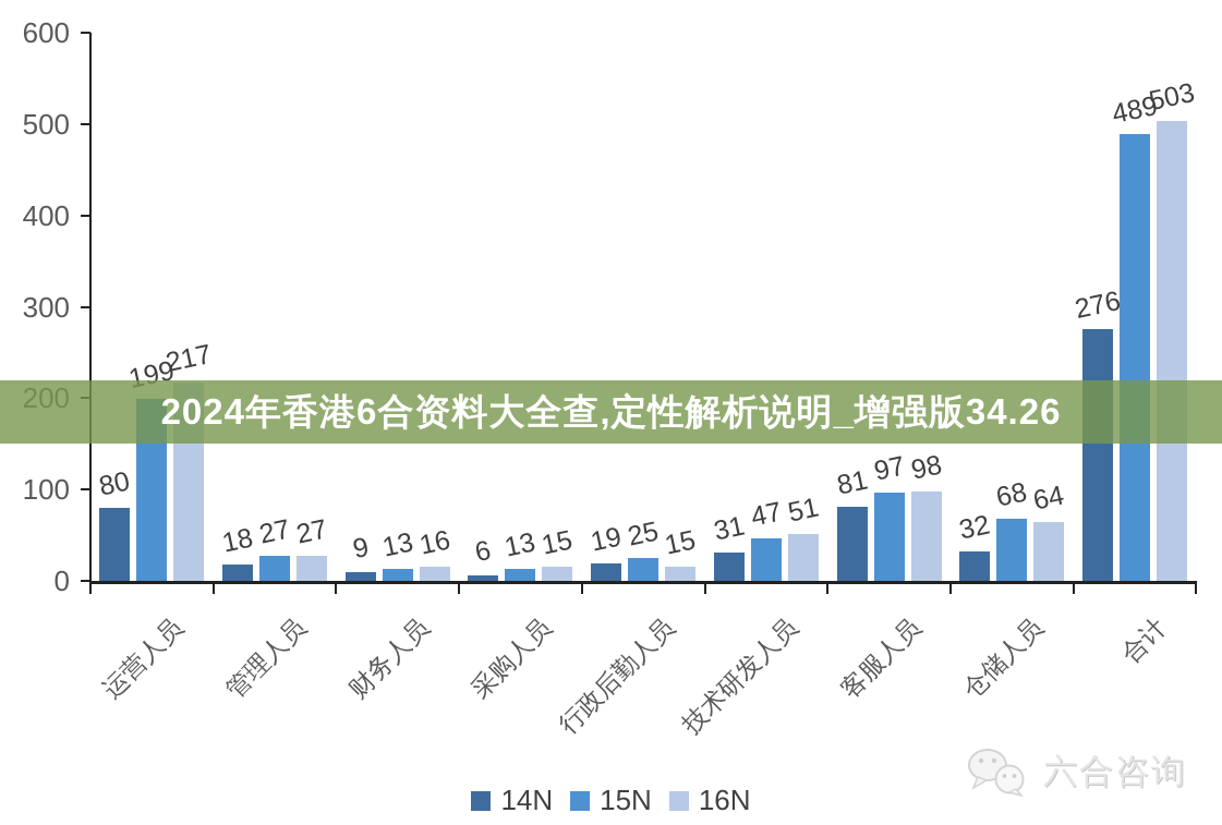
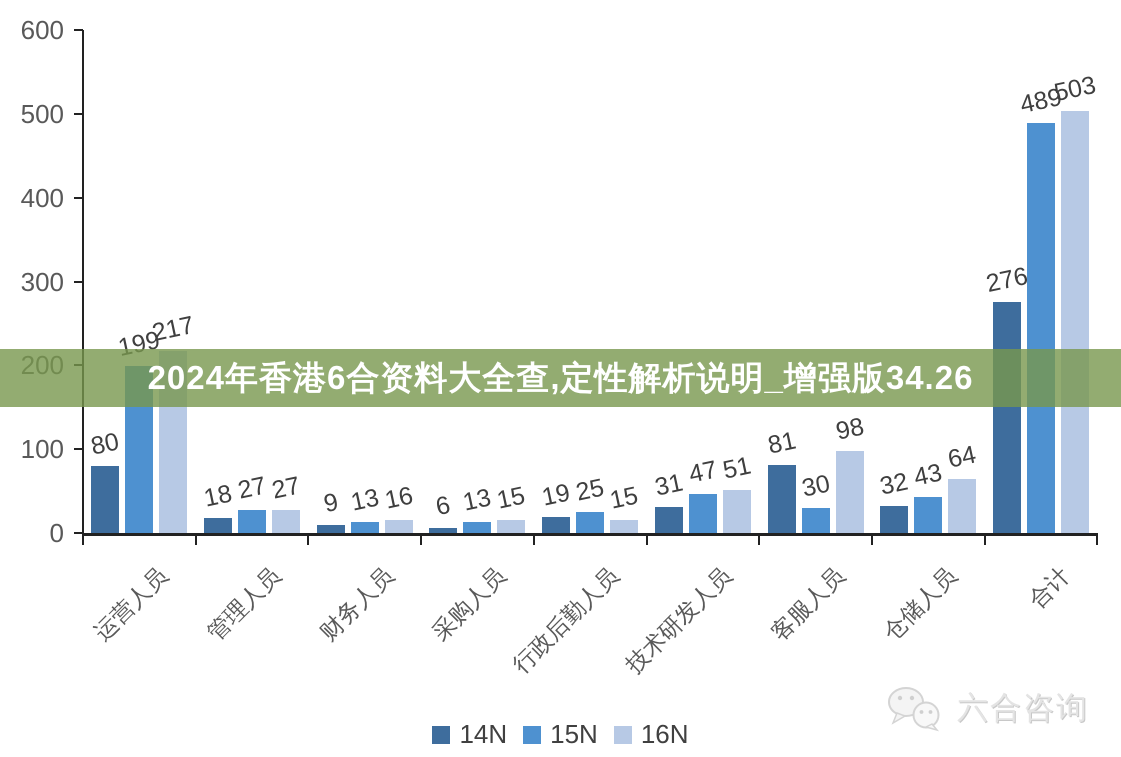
15N/客服人员: 97 -> 30
15N/仓储人员: 68 -> 43
